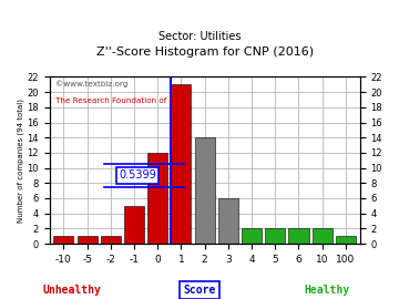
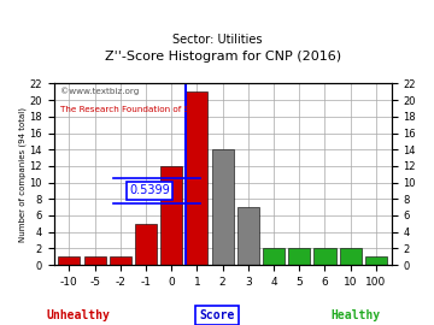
3: 6 -> 7
